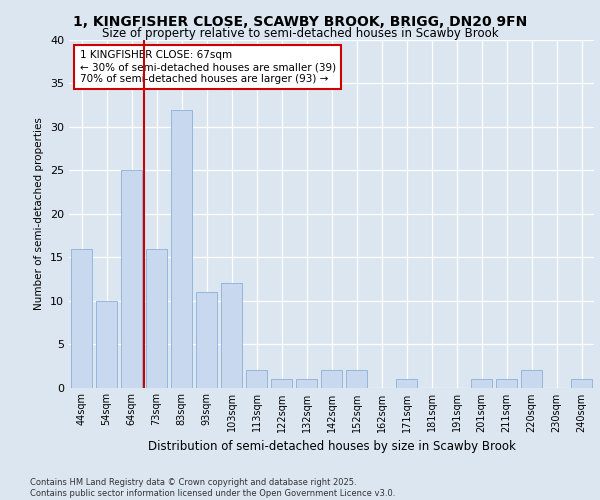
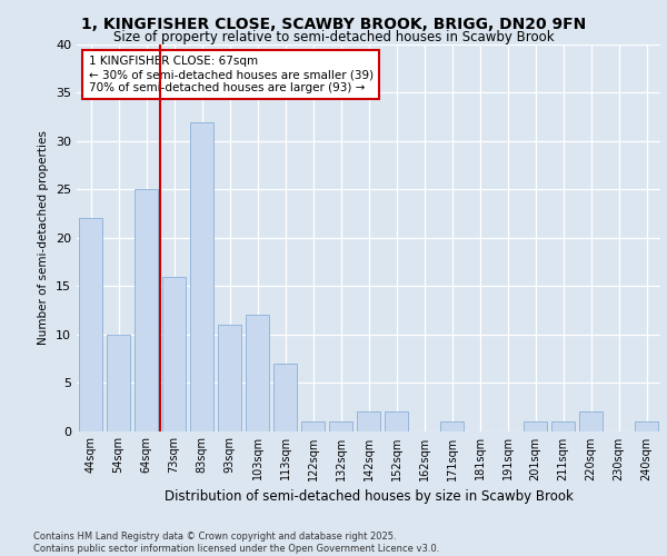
44sqm: 16 -> 22
113sqm: 2 -> 7
